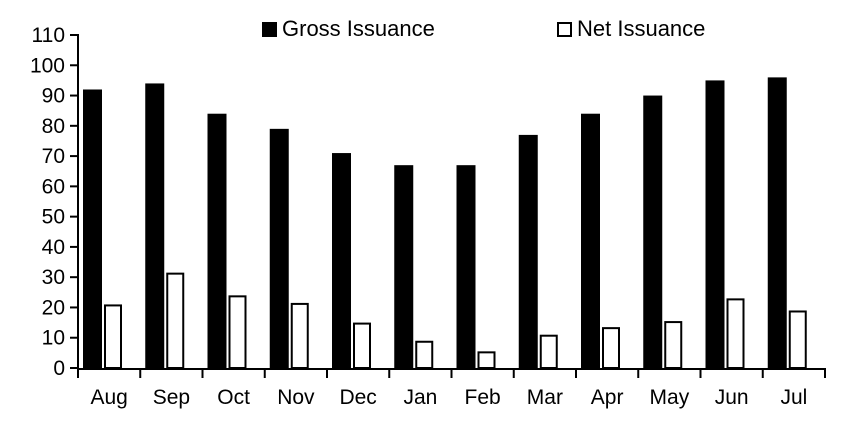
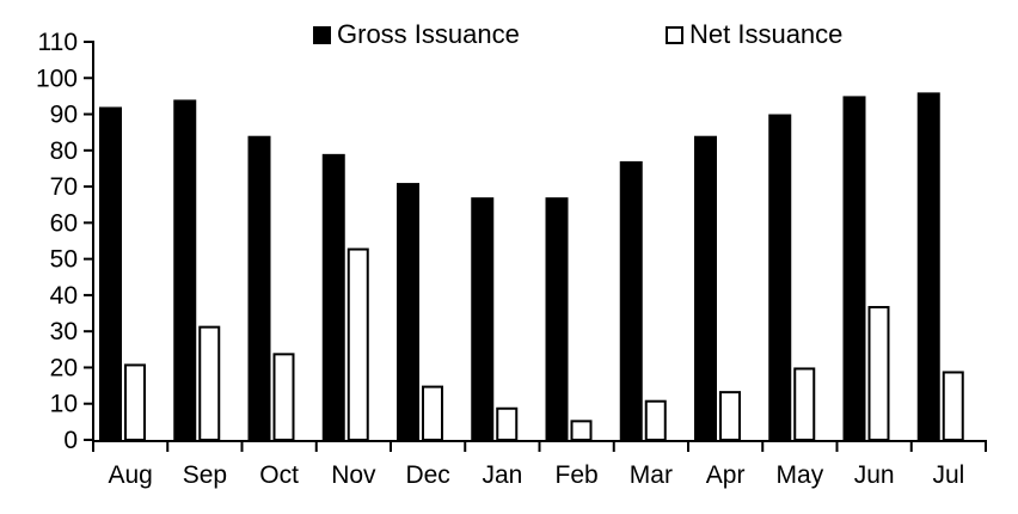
Net Issuance/Nov: 22 -> 53
Net Issuance/May: 16 -> 20
Net Issuance/Jun: 23 -> 37
